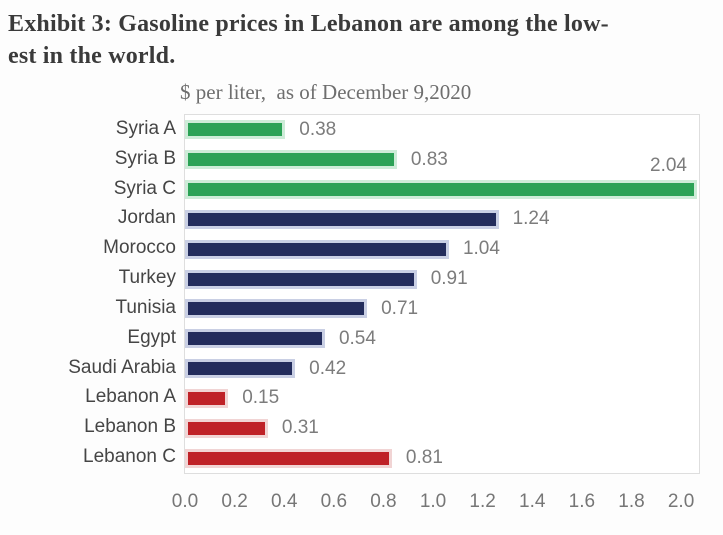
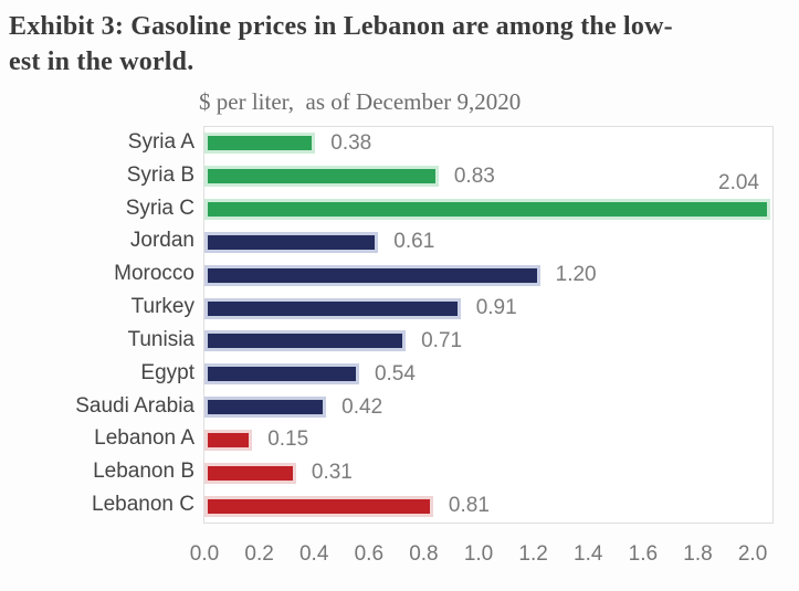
Jordan: 1.24 -> 0.61
Morocco: 1.04 -> 1.20
